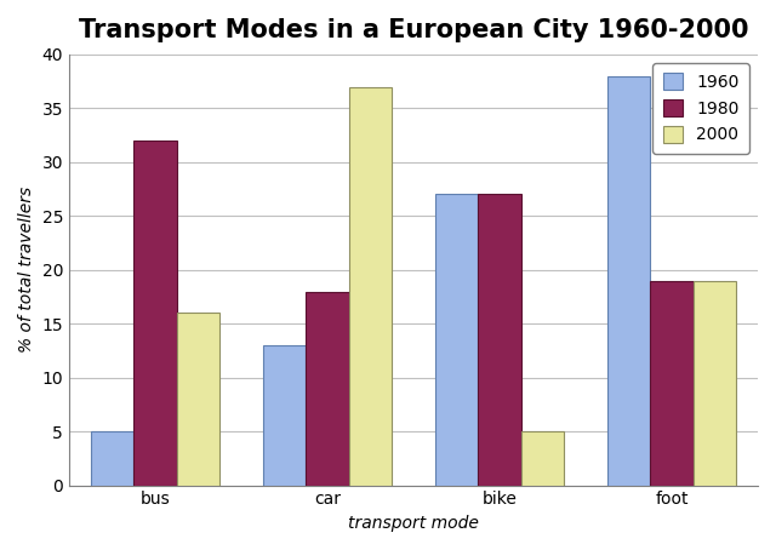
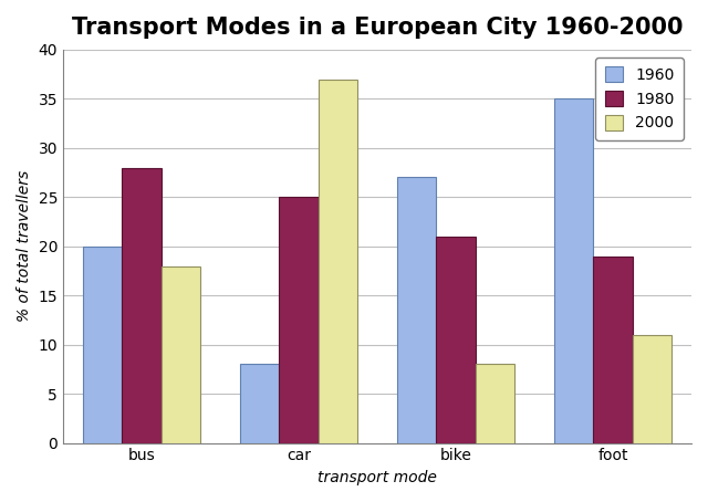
1960/bus: 5 -> 20
1980/bus: 32 -> 28
2000/bus: 16 -> 18
1960/car: 13 -> 8
1980/car: 18 -> 25
1980/bike: 27 -> 21
2000/bike: 5 -> 8
1960/foot: 38 -> 35
2000/foot: 19 -> 11
